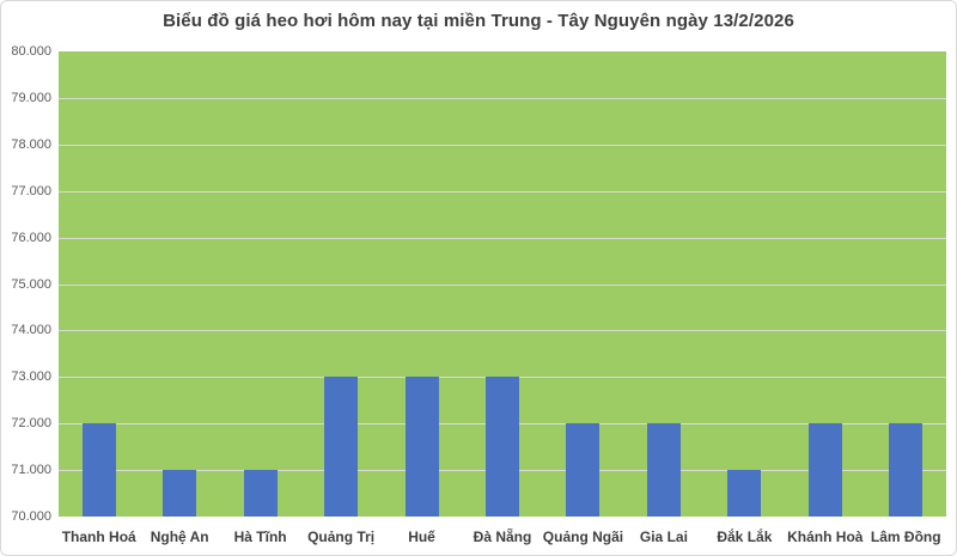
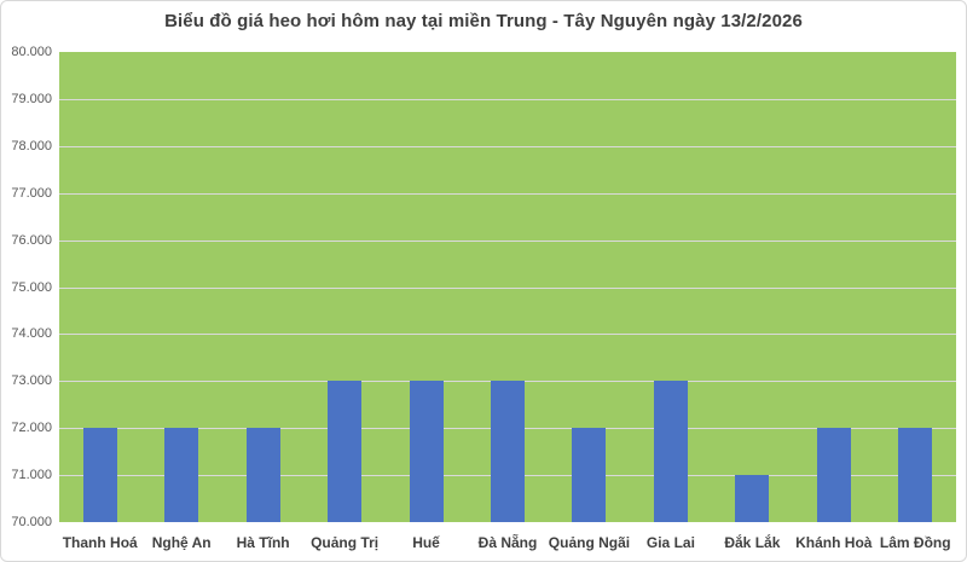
Nghệ An: 71000 -> 72000
Hà Tĩnh: 71000 -> 72000
Gia Lai: 72000 -> 73000
